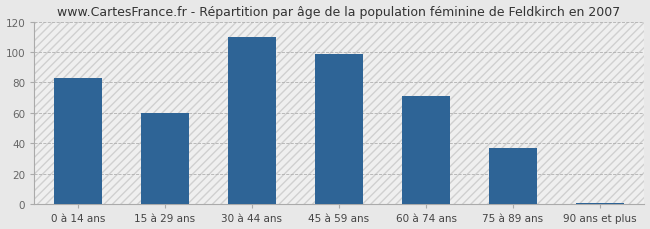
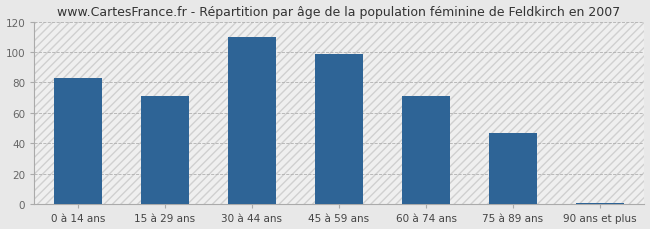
15 à 29 ans: 60 -> 71
75 à 89 ans: 37 -> 47
